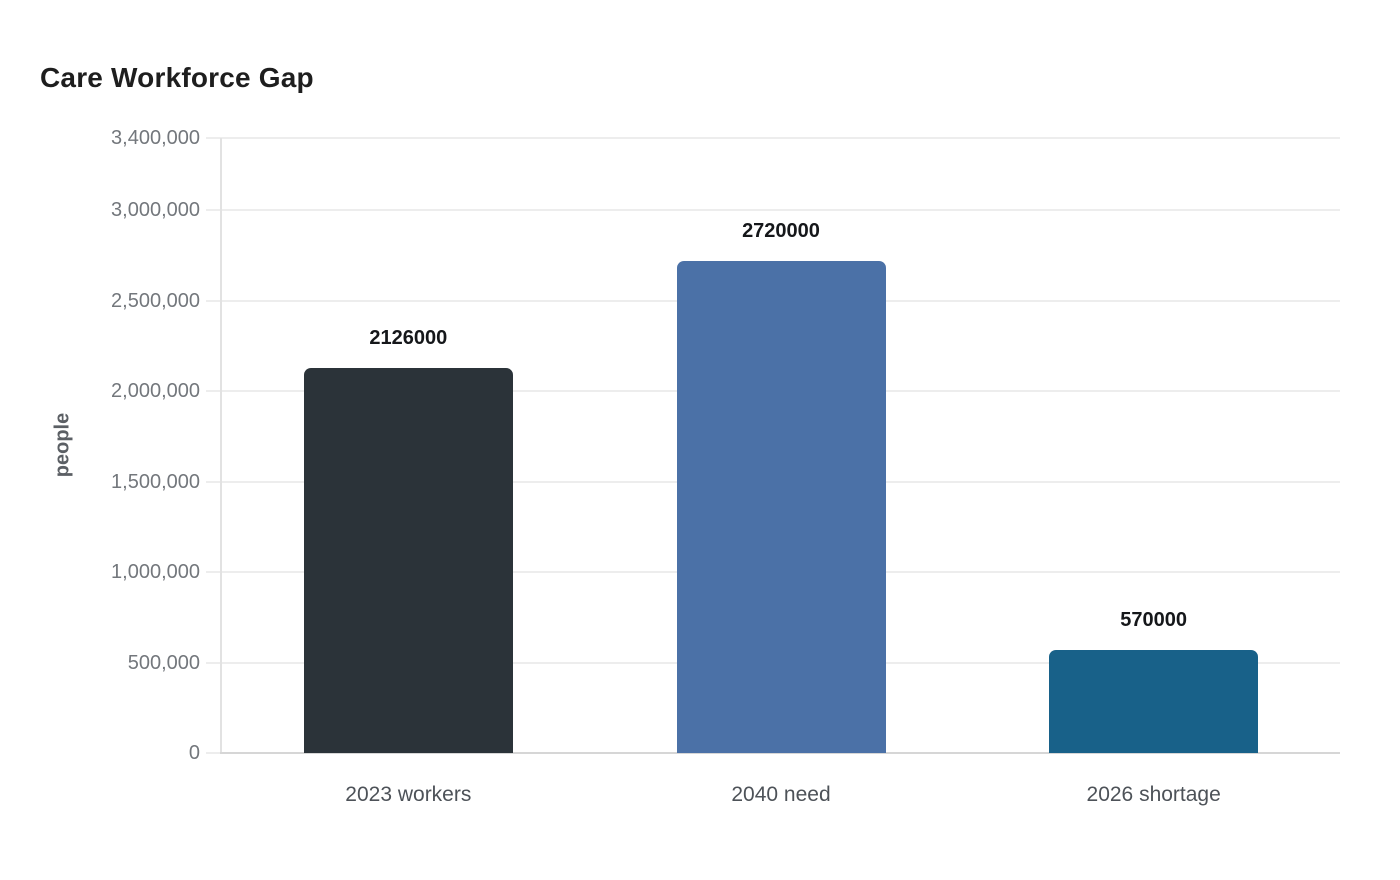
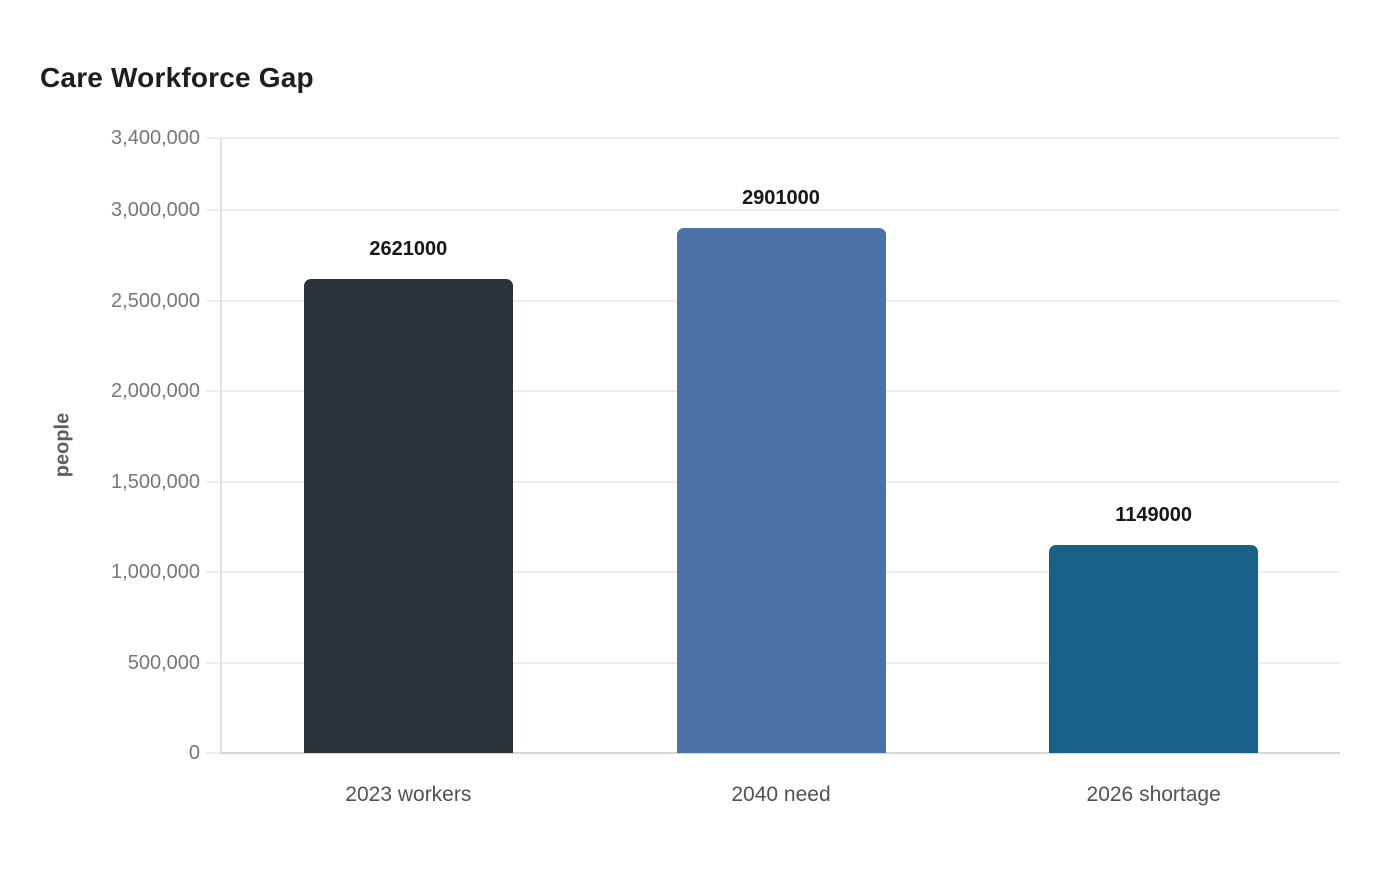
2023 workers: 2126000 -> 2621000
2040 need: 2720000 -> 2901000
2026 shortage: 570000 -> 1149000
